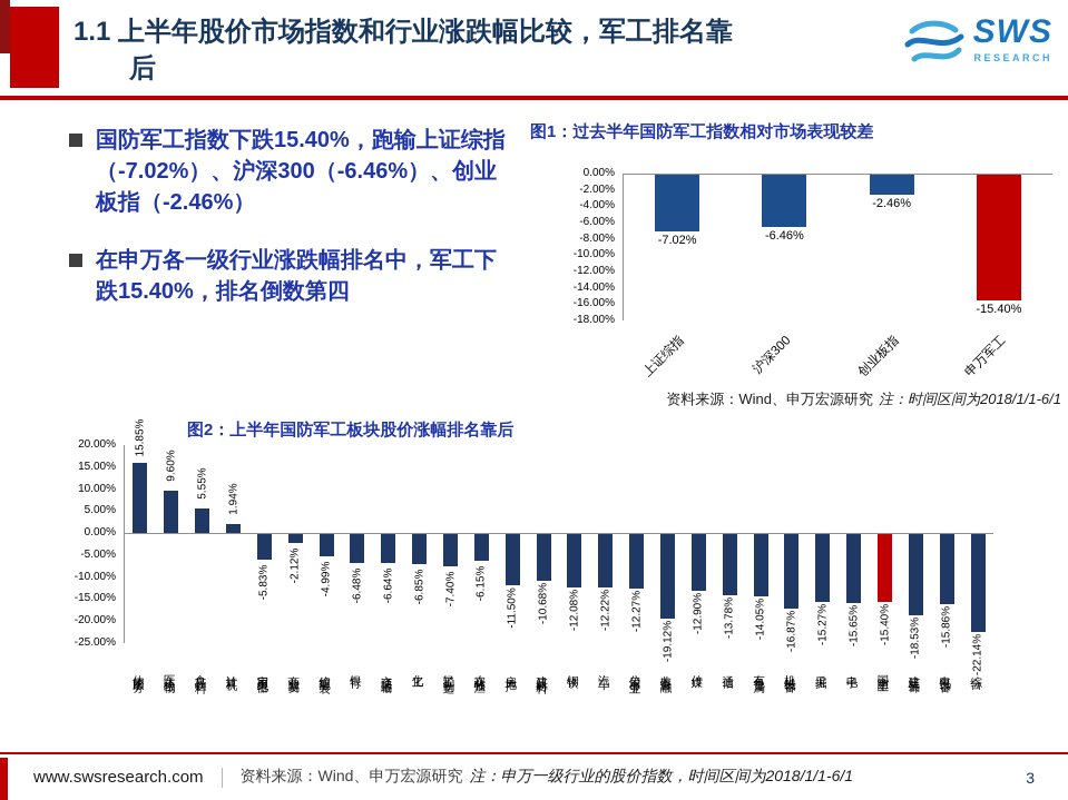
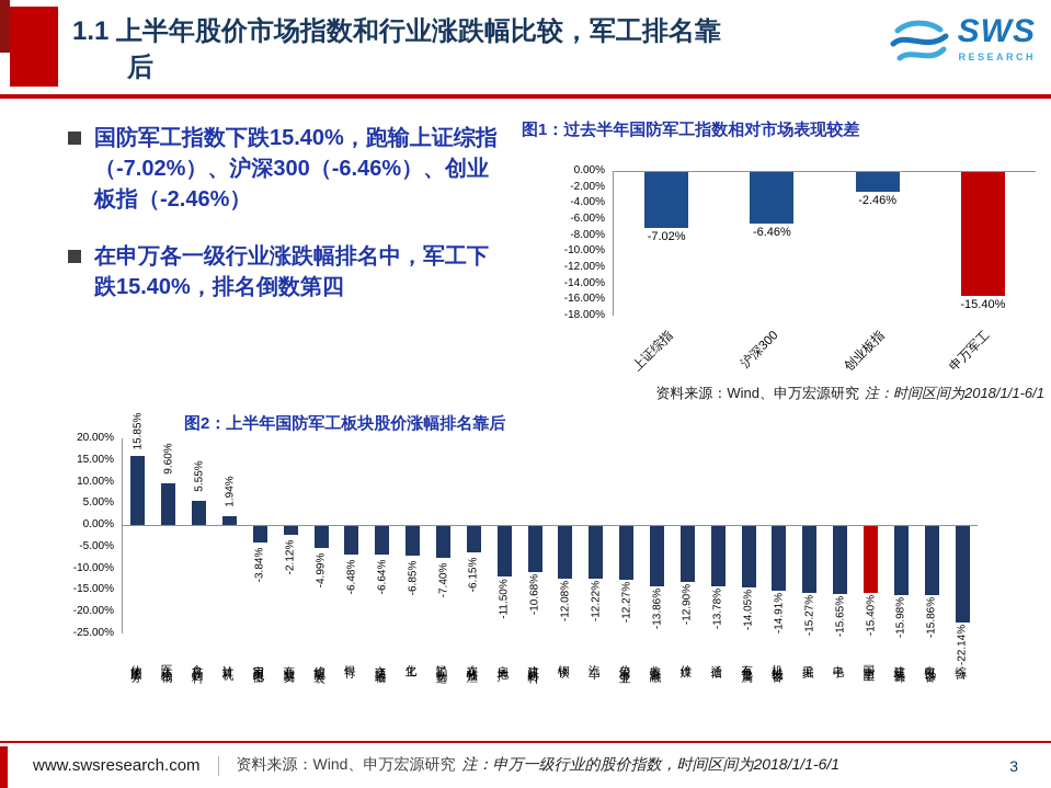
图2：上半年国防军工板块股价涨幅排名靠后/家用电器: -5.83% -> -3.84%
图2：上半年国防军工板块股价涨幅排名靠后/非银金融: -19.12% -> -13.86%
图2：上半年国防军工板块股价涨幅排名靠后/机械设备: -16.87% -> -14.91%
图2：上半年国防军工板块股价涨幅排名靠后/建筑装饰: -18.53% -> -15.98%
